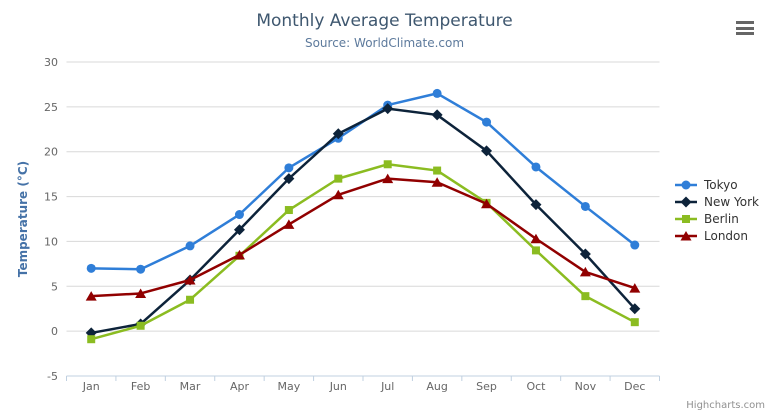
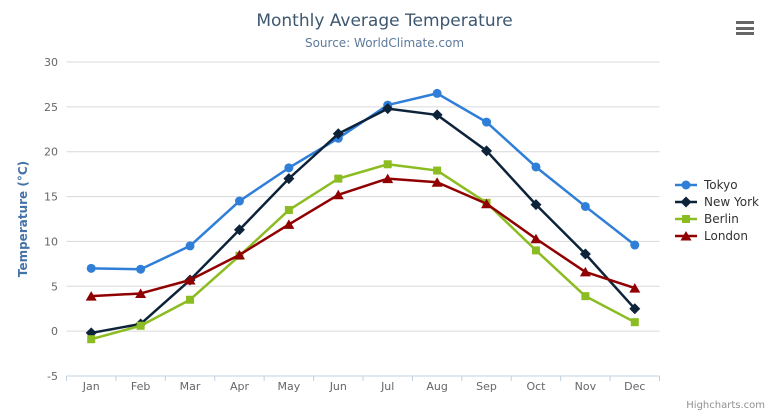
Tokyo/Apr: 13 -> 14
